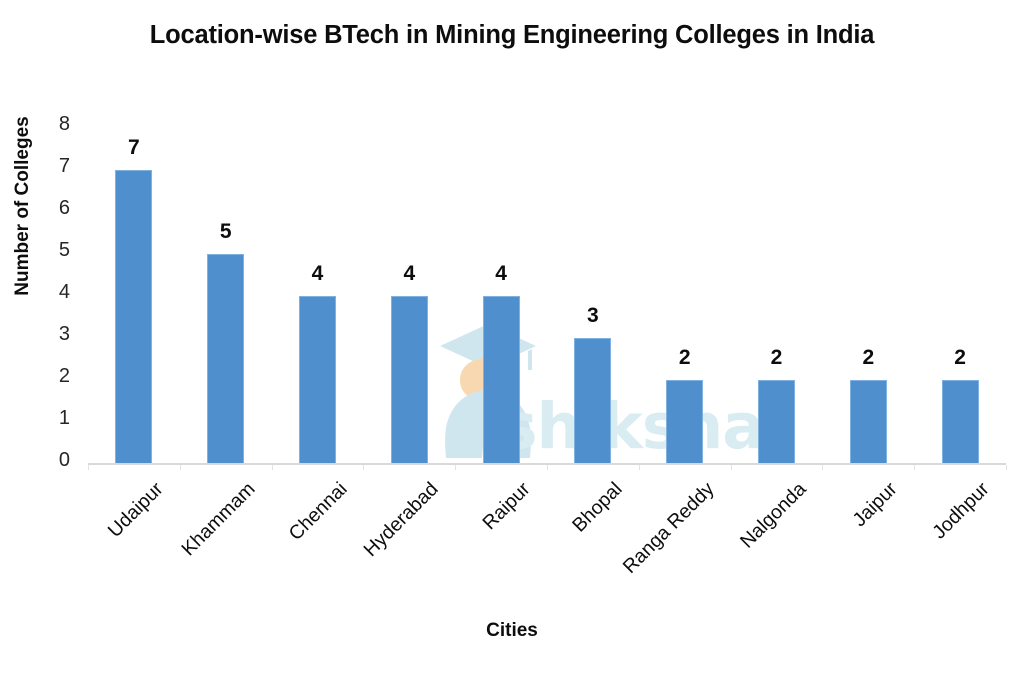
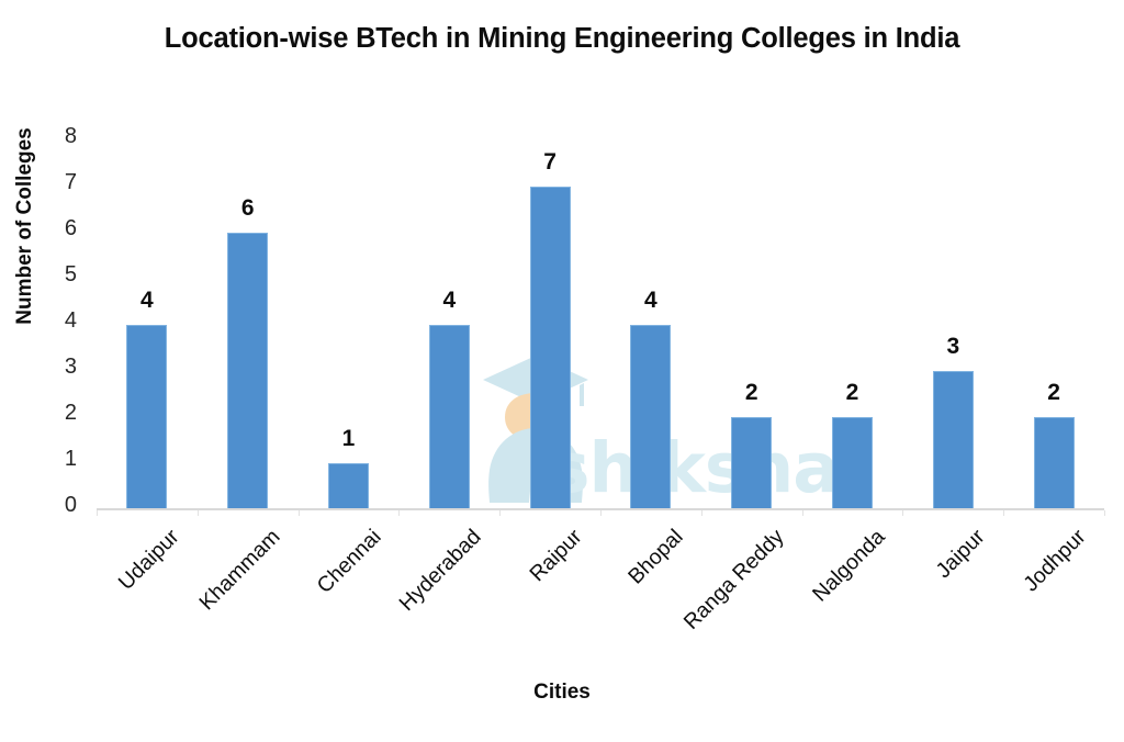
Udaipur: 7 -> 4
Khammam: 5 -> 6
Chennai: 4 -> 1
Raipur: 4 -> 7
Bhopal: 3 -> 4
Jaipur: 2 -> 3
